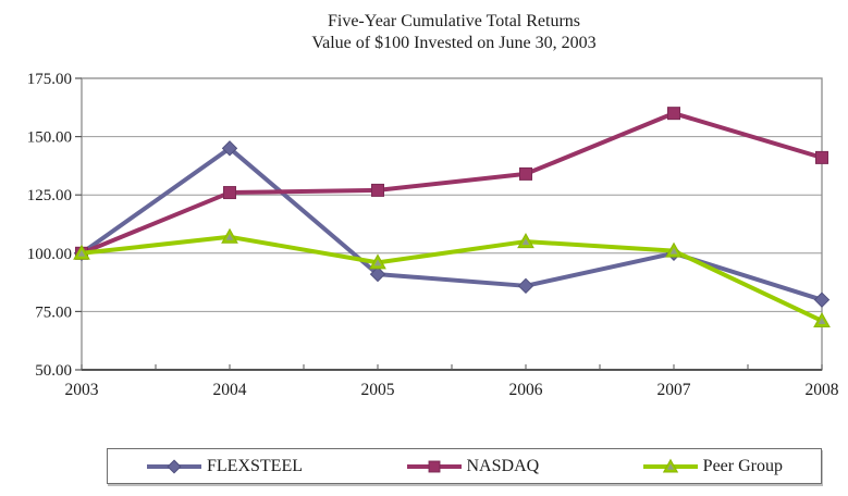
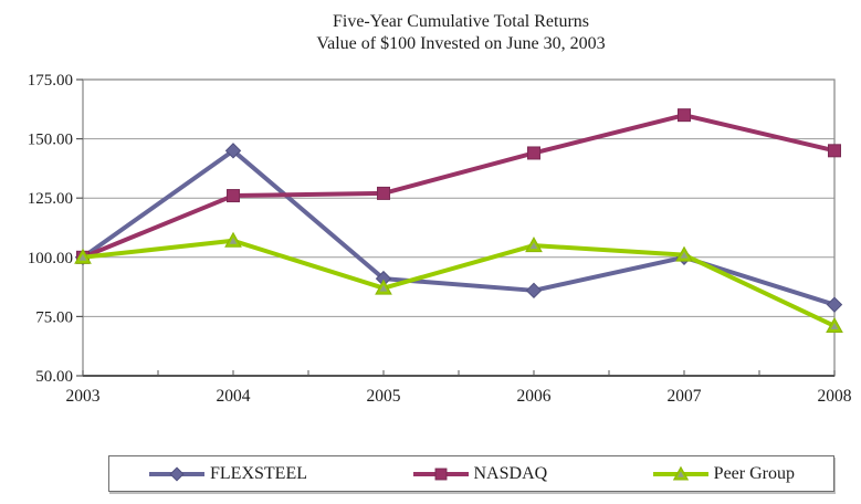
Peer Group/2005: 96 -> 87
NASDAQ/2006: 134 -> 144
NASDAQ/2008: 141 -> 145
